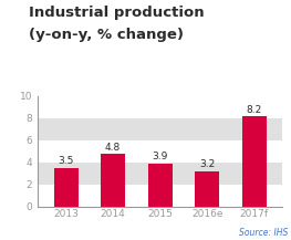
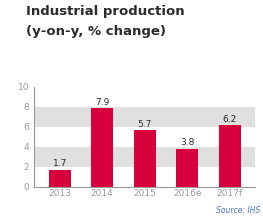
2013: 3.5 -> 1.7
2014: 4.8 -> 7.9
2015: 3.9 -> 5.7
2016e: 3.2 -> 3.8
2017f: 8.2 -> 6.2
